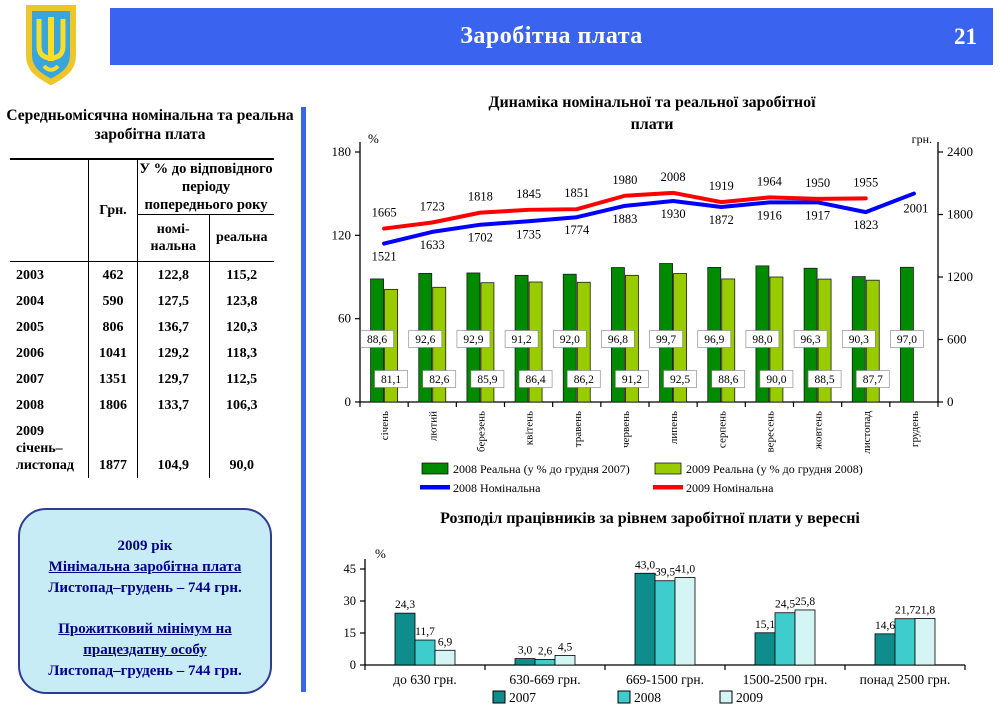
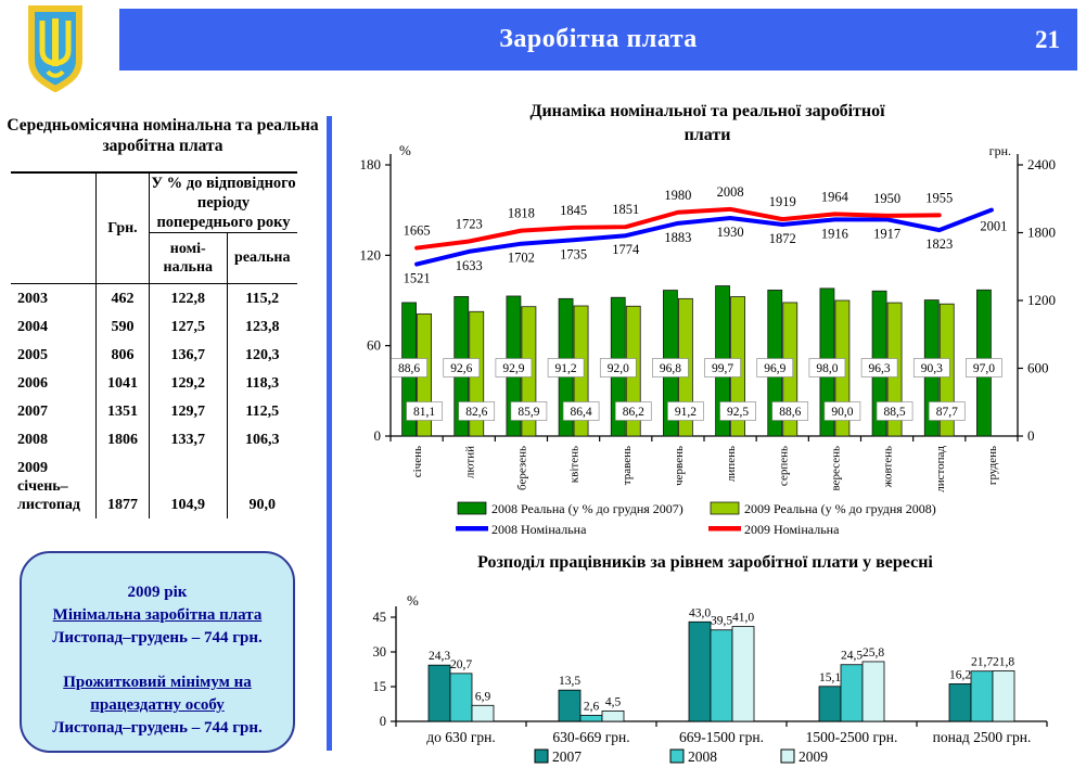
Розподіл працівників за рівнем заробітної плати у вересні/2008/до 630 грн.: 11,7 -> 20,7
Розподіл працівників за рівнем заробітної плати у вересні/2007/630-669 грн.: 3,0 -> 13,5
Розподіл працівників за рівнем заробітної плати у вересні/2007/понад 2500 грн.: 14,6 -> 16,2
